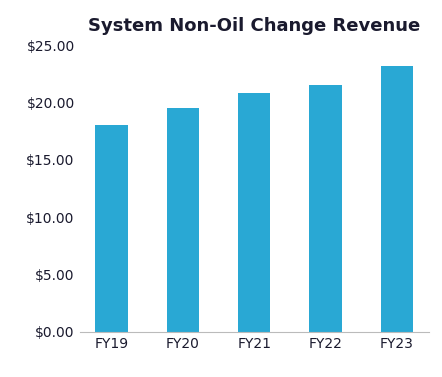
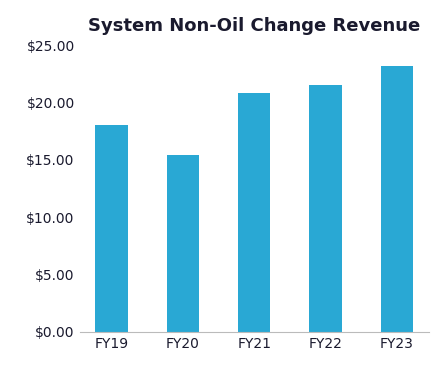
FY20: $19.5 -> $15.4
